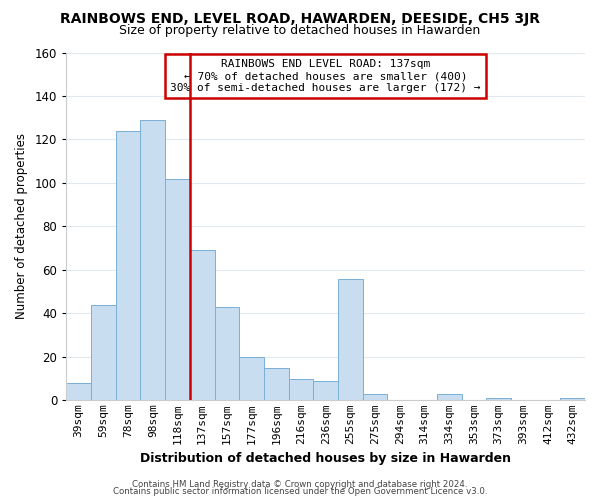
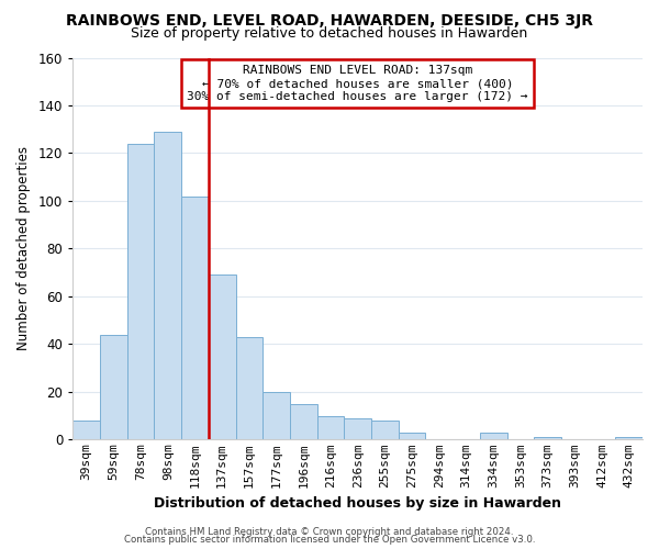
255sqm: 56 -> 8
